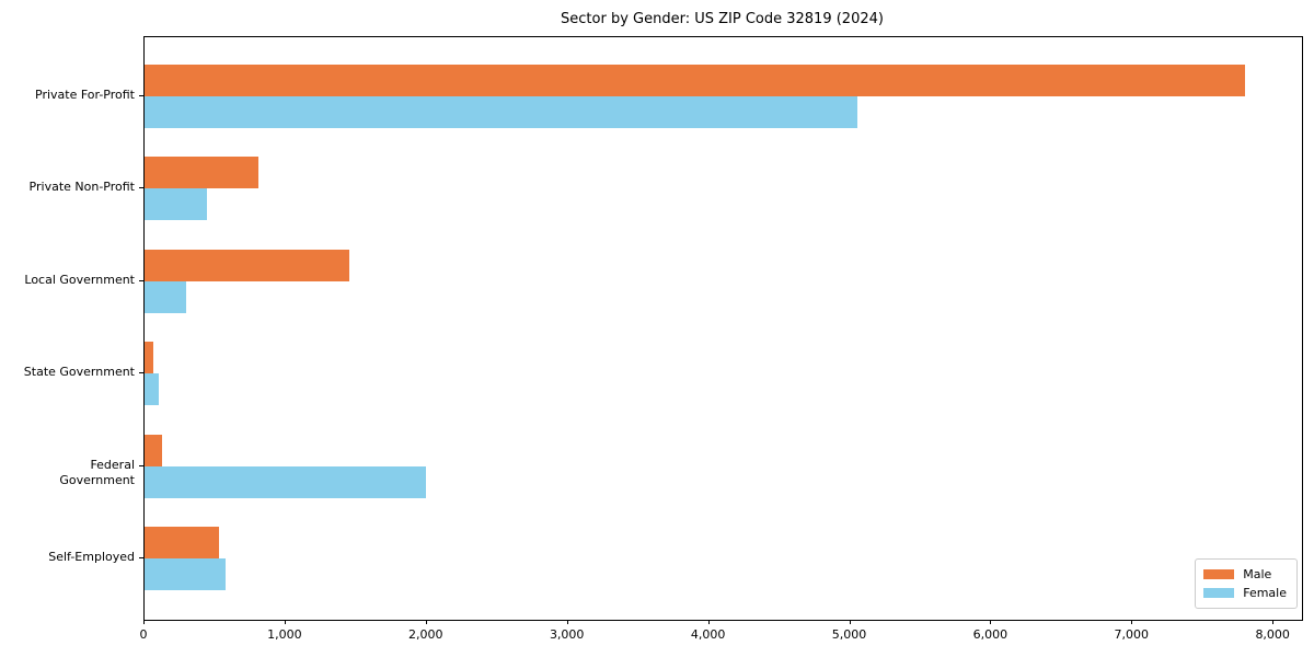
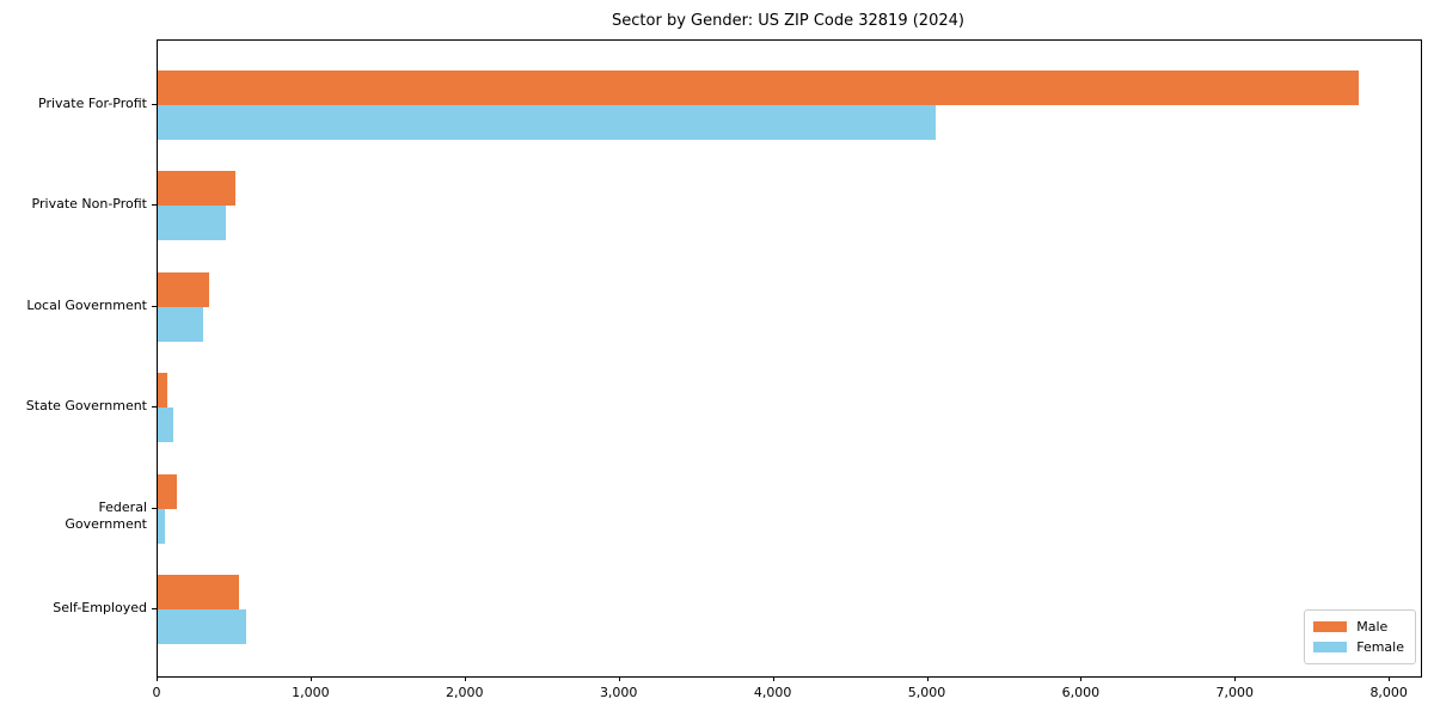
Male/Private Non-Profit: 810 -> 500
Male/Local Government: 1450 -> 330
Female/Federal Government: 1990 -> 50
